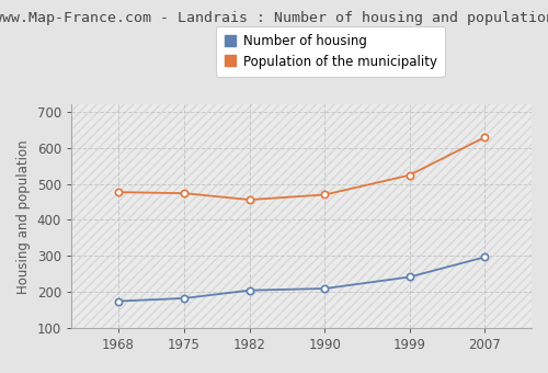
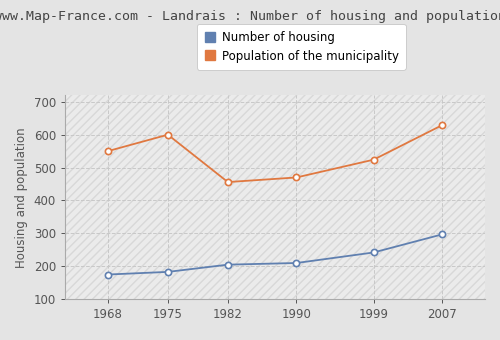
Population of the municipality/1968: 477 -> 550
Population of the municipality/1975: 474 -> 600
